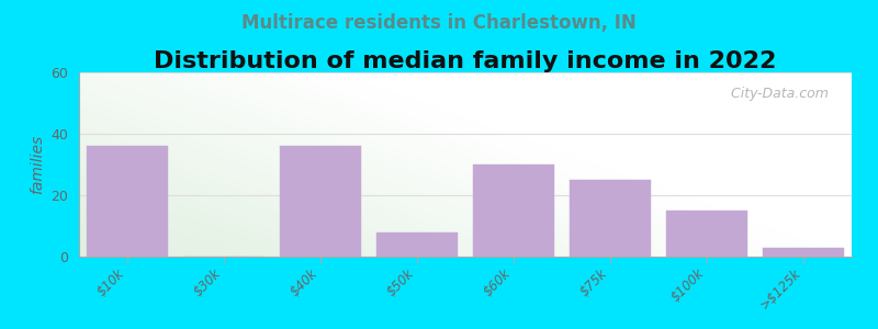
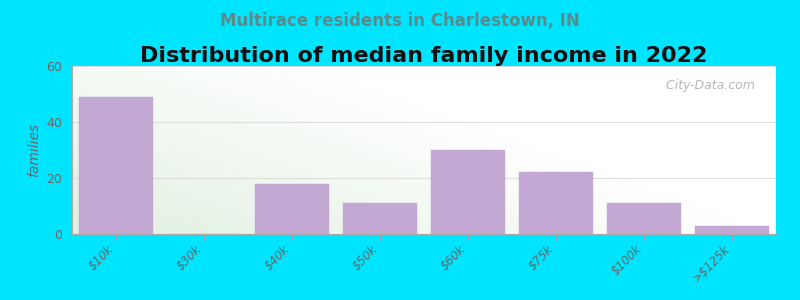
$10k: 36 -> 49
$40k: 36 -> 18
$50k: 8 -> 11
$75k: 25 -> 22
$100k: 15 -> 11
